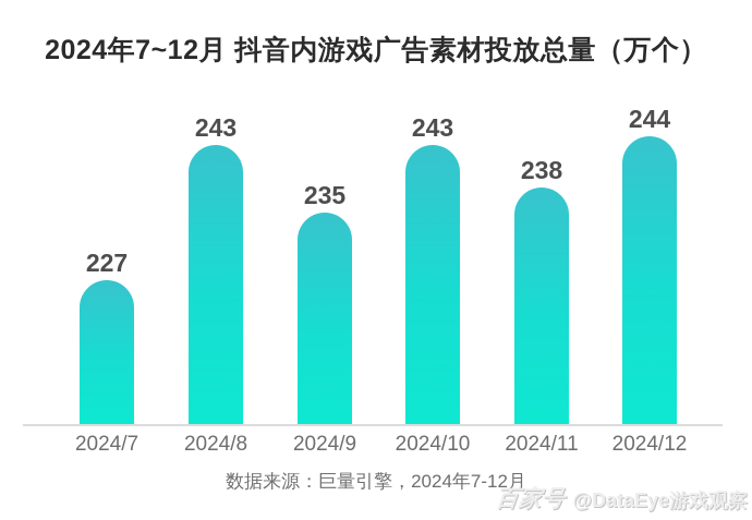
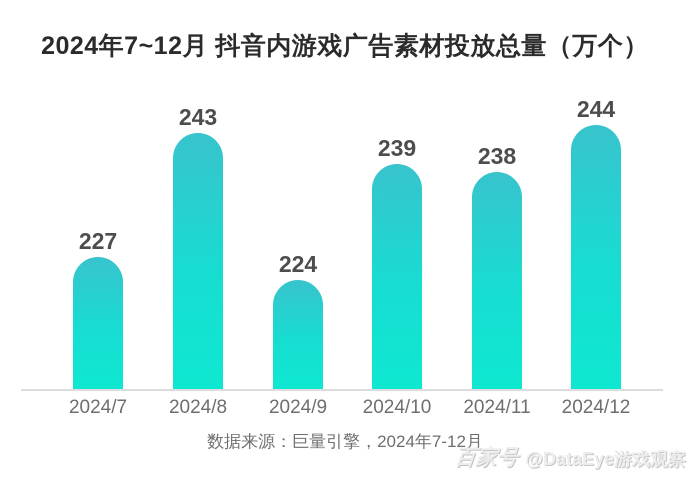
2024/9: 235 -> 224
2024/10: 243 -> 239
